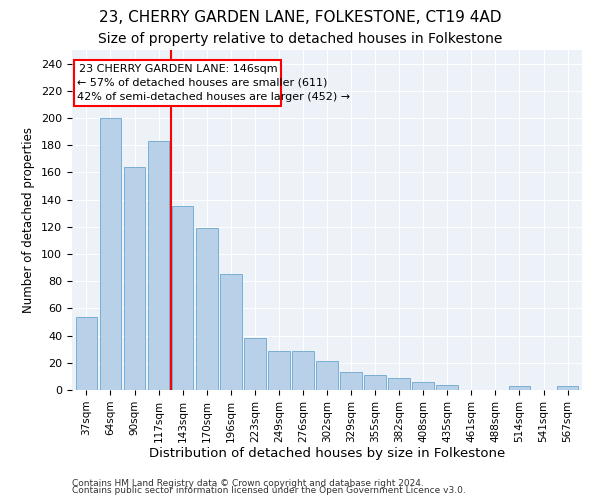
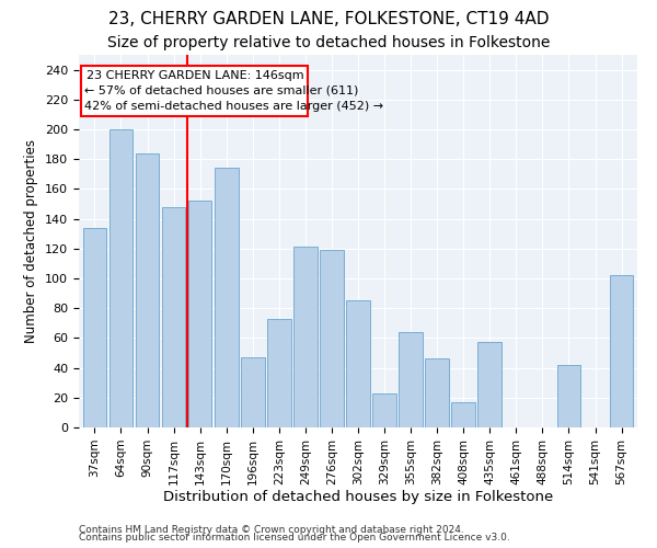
37sqm: 54 -> 134
90sqm: 164 -> 184
117sqm: 183 -> 148
143sqm: 135 -> 152
170sqm: 119 -> 174
196sqm: 85 -> 47
223sqm: 38 -> 73
249sqm: 29 -> 121
276sqm: 29 -> 119
302sqm: 21 -> 85
329sqm: 13 -> 23
355sqm: 11 -> 64
382sqm: 9 -> 46
408sqm: 6 -> 17
435sqm: 4 -> 57
514sqm: 3 -> 42
567sqm: 3 -> 102
